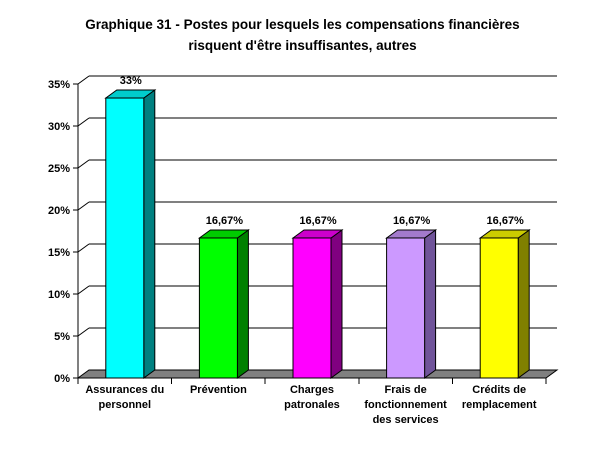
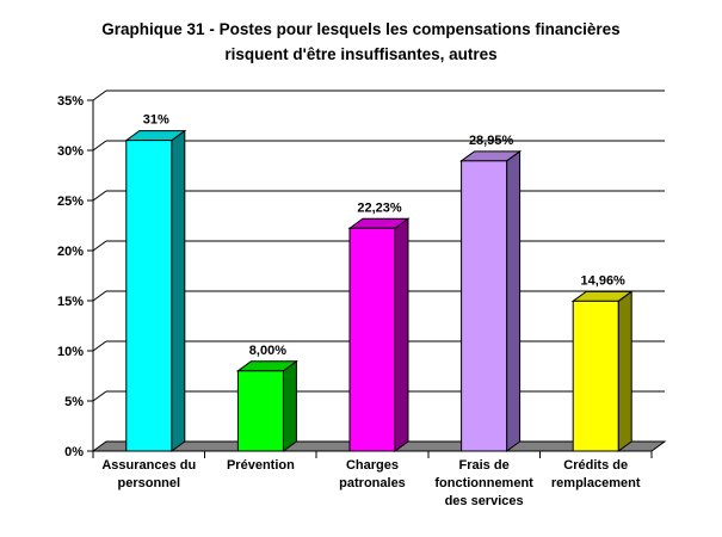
Assurances du personnel: 33% -> 31%
Prévention: 16,67% -> 8,00%
Charges patronales: 16,67% -> 22,23%
Frais de fonctionnement des services: 16,67% -> 28,95%
Crédits de remplacement: 16,67% -> 14,96%
